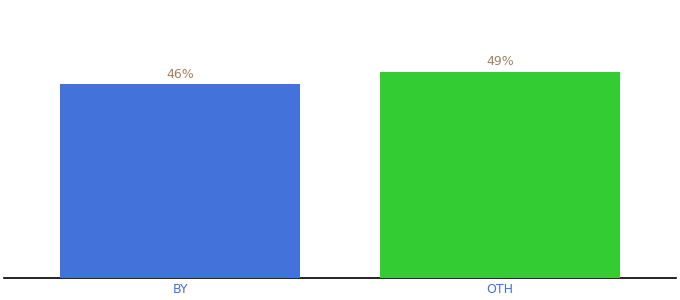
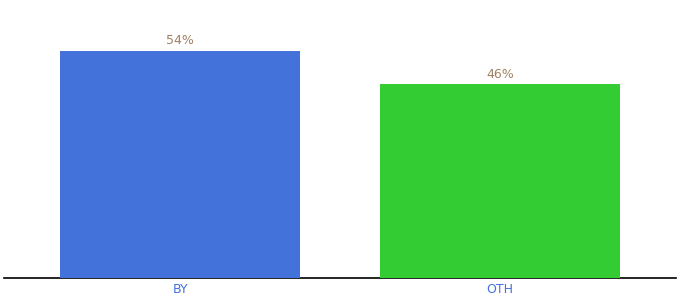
BY: 46% -> 54%
OTH: 49% -> 46%
